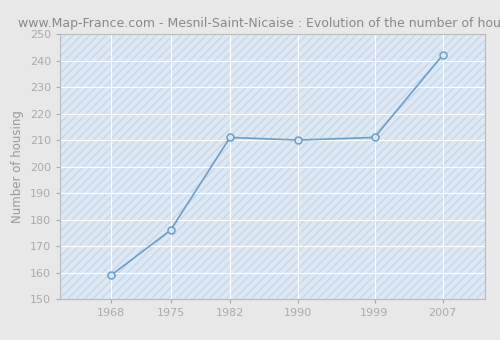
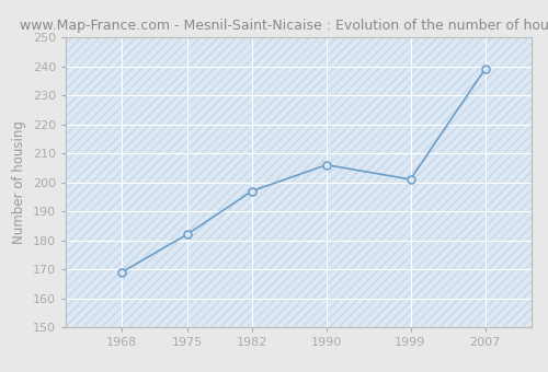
1968: 159 -> 169
1975: 176 -> 182
1982: 211 -> 197
1990: 210 -> 206
1999: 211 -> 201
2007: 242 -> 239
